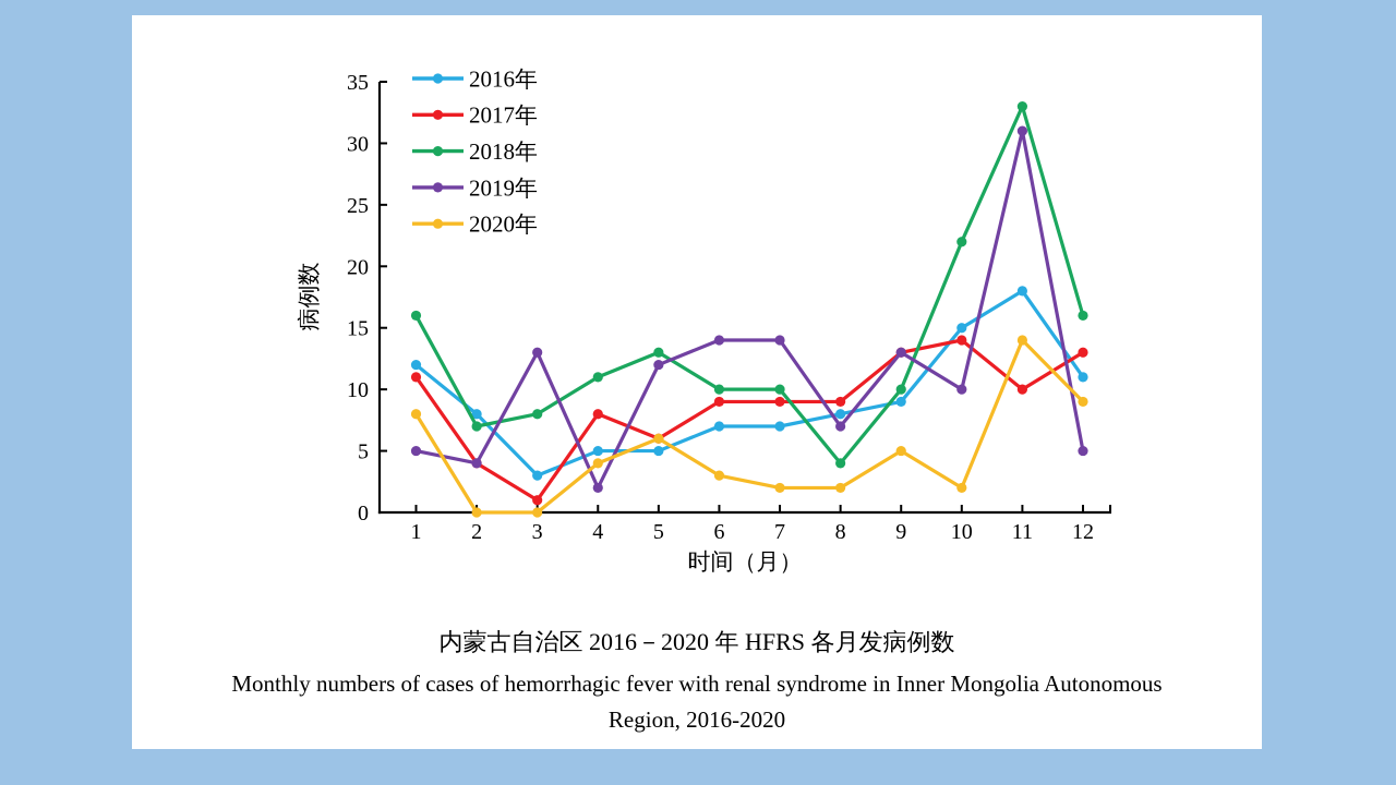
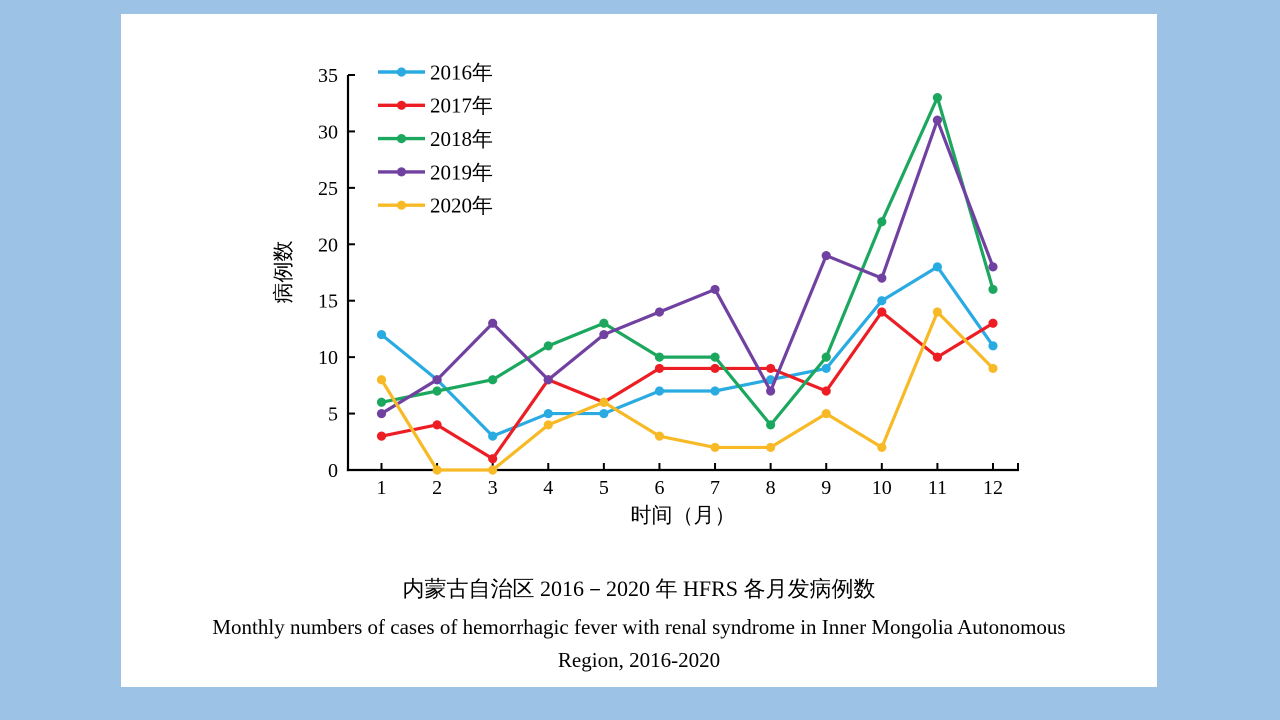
2017年/1: 11 -> 3
2018年/1: 16 -> 6
2019年/2: 4 -> 8
2019年/4: 2 -> 8
2019年/7: 14 -> 16
2017年/9: 13 -> 7
2019年/9: 13 -> 19
2019年/10: 10 -> 17
2019年/12: 5 -> 18
